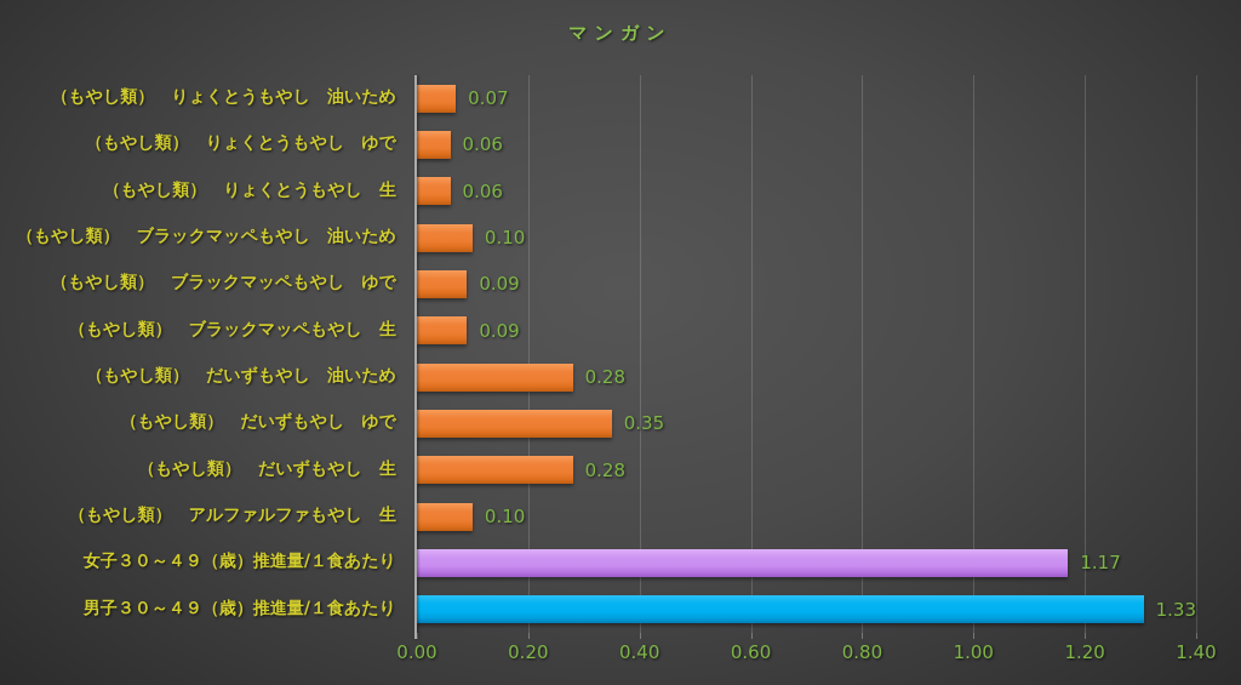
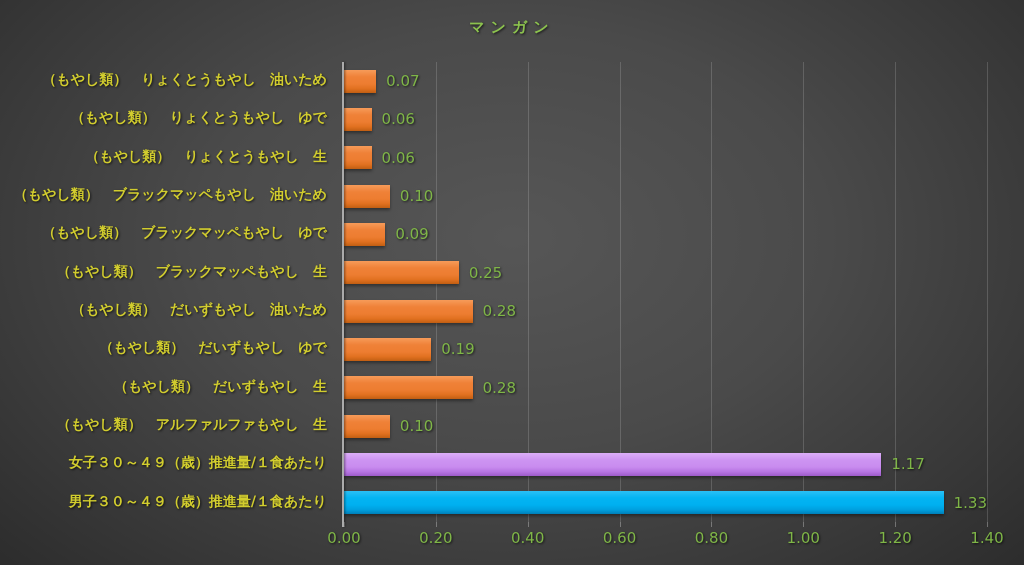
（もやし類） ブラックマッペもやし 生: 0.09 -> 0.25
（もやし類） だいずもやし ゆで: 0.35 -> 0.19
